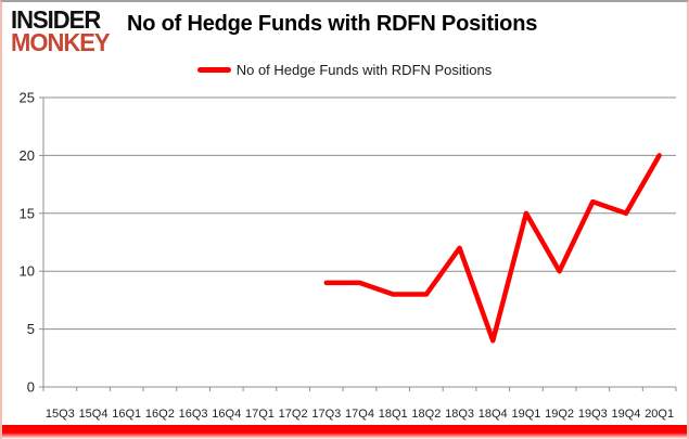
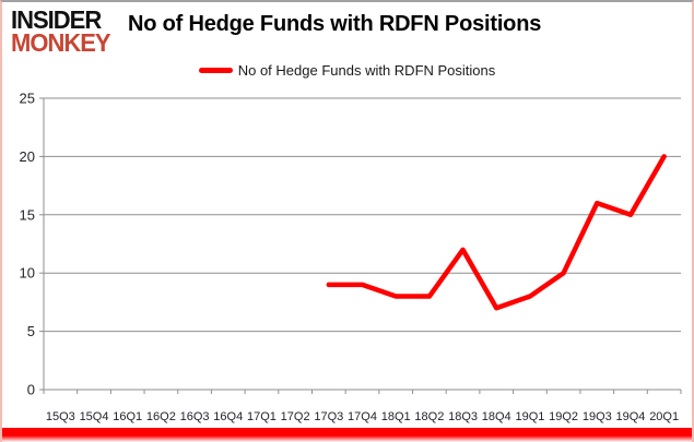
18Q4: 4 -> 7
19Q1: 15 -> 8
